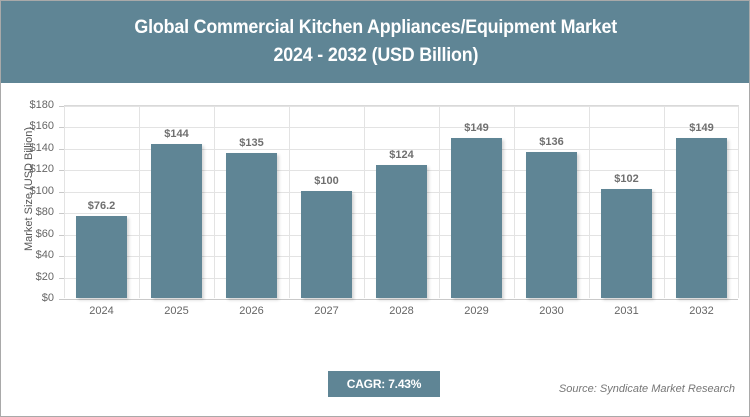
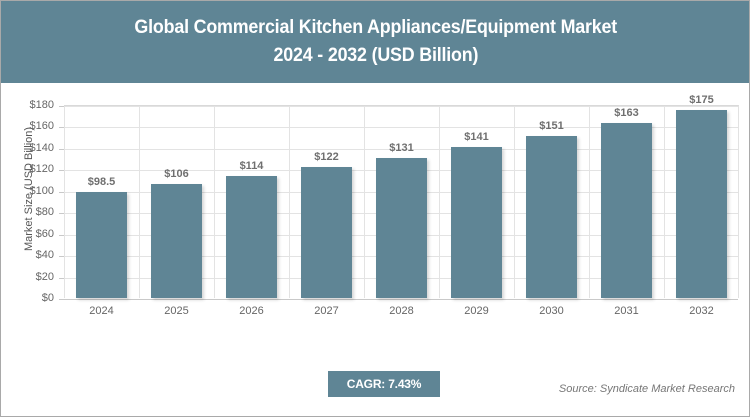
2024: $76.2 -> $98.5
2025: $144 -> $106
2026: $135 -> $114
2027: $100 -> $122
2028: $124 -> $131
2029: $149 -> $141
2030: $136 -> $151
2031: $102 -> $163
2032: $149 -> $175
